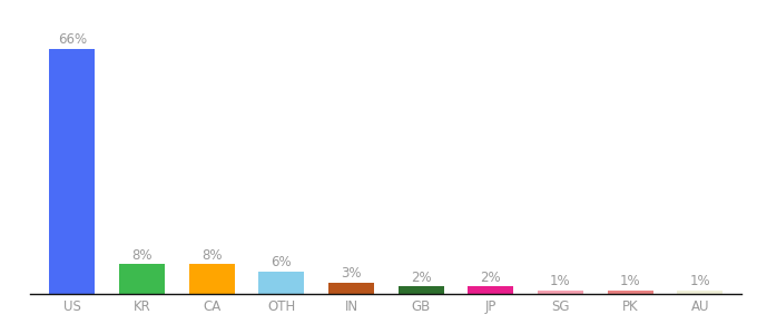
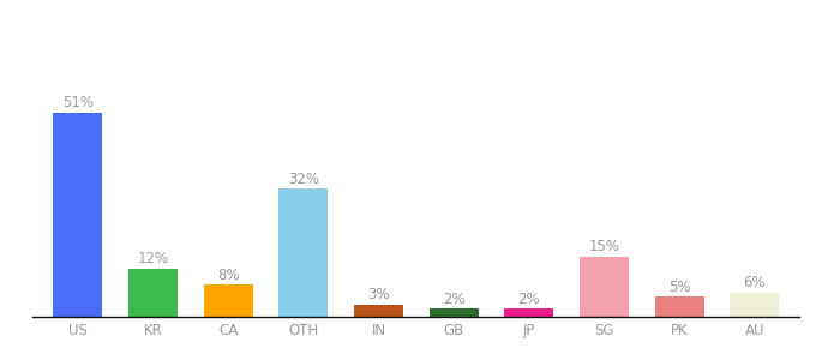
US: 66% -> 51%
KR: 8% -> 12%
OTH: 6% -> 32%
SG: 1% -> 15%
PK: 1% -> 5%
AU: 1% -> 6%
